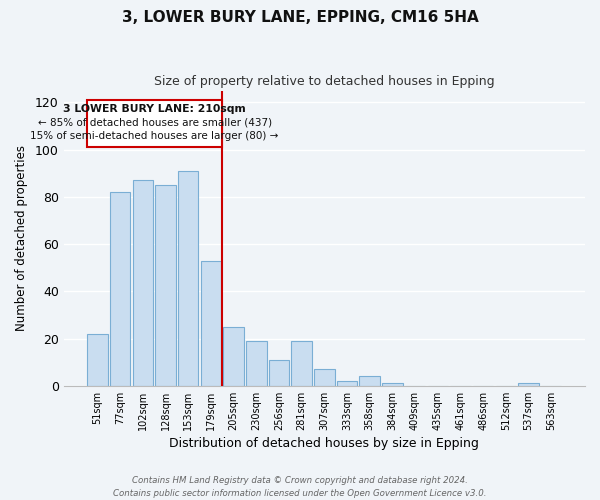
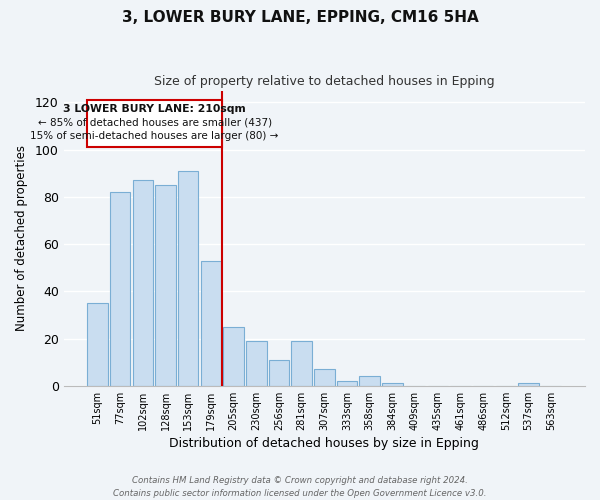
51sqm: 22 -> 35
